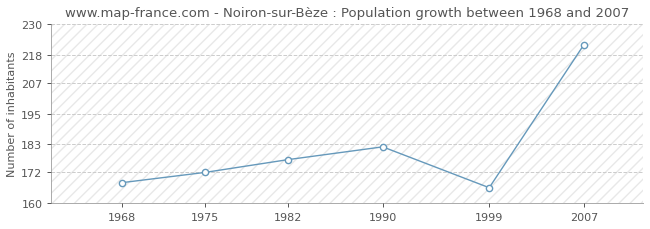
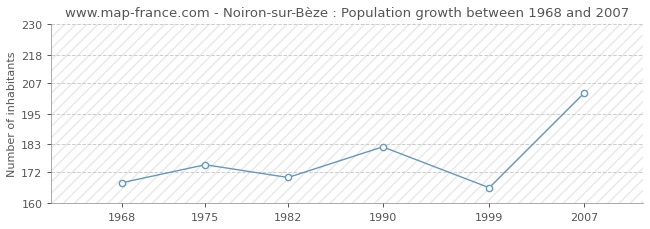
1975: 172 -> 175
1982: 177 -> 170
2007: 222 -> 203
